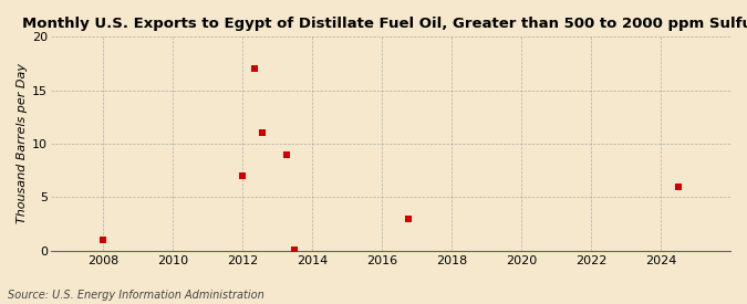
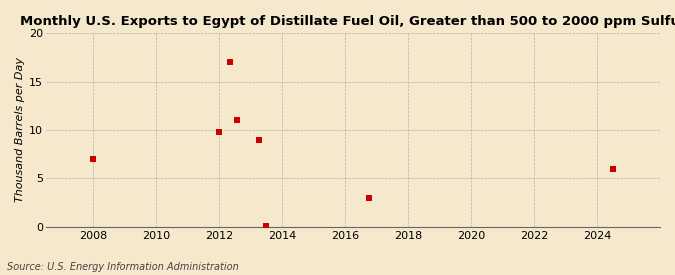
2008: 1.0 -> 7.0
2012: 7.0 -> 9.8
